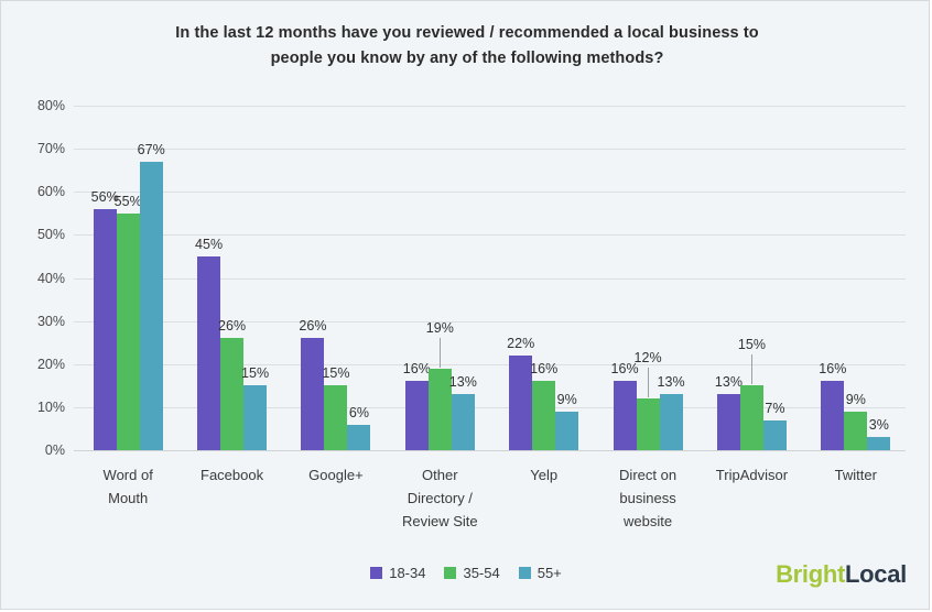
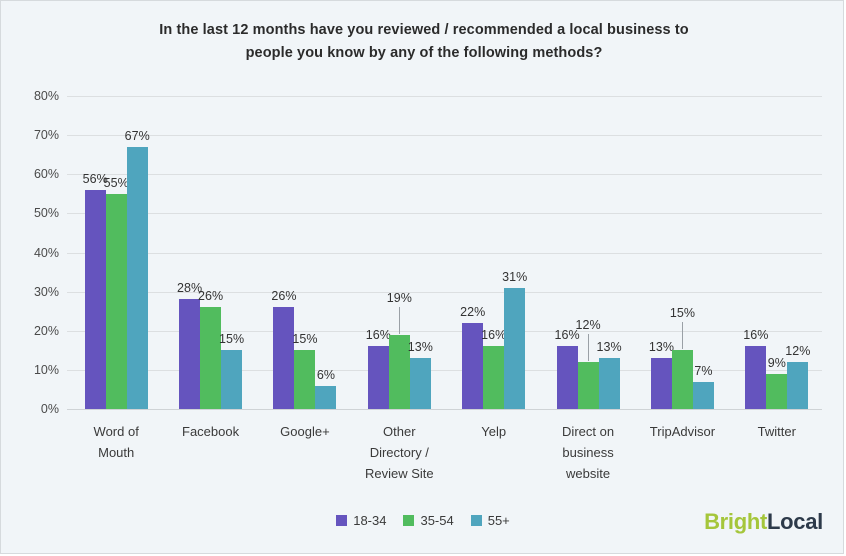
18-34/Facebook: 45% -> 28%
55+/Yelp: 9% -> 31%
55+/Twitter: 3% -> 12%
